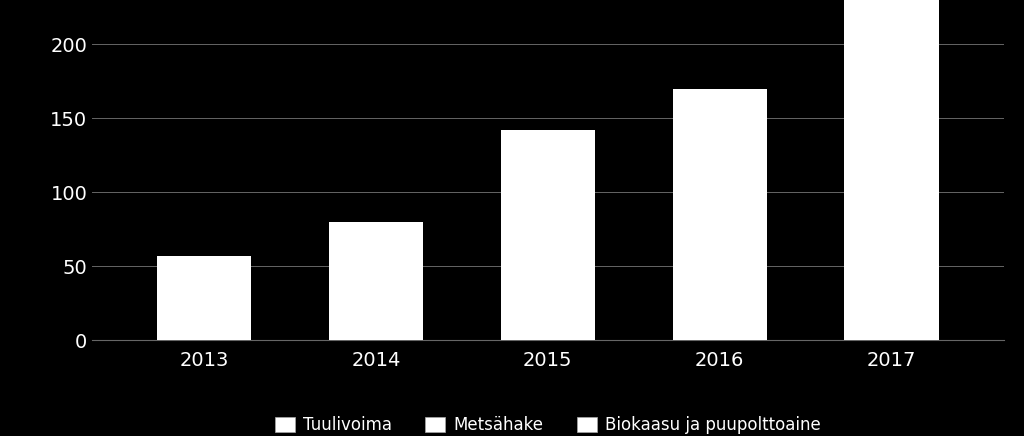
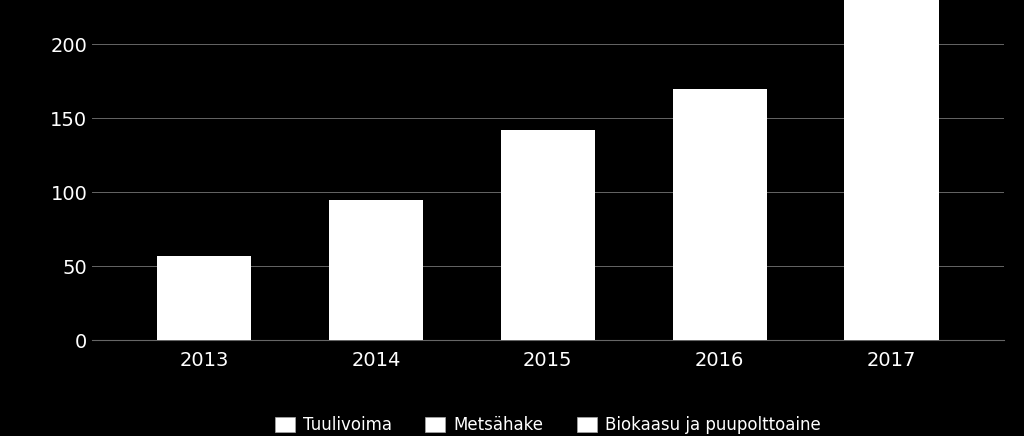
2014: 80 -> 95
